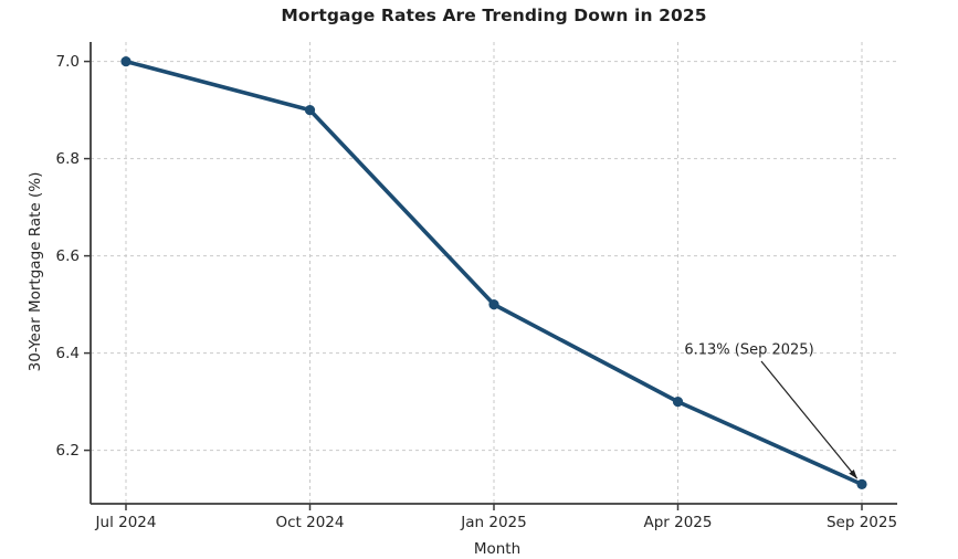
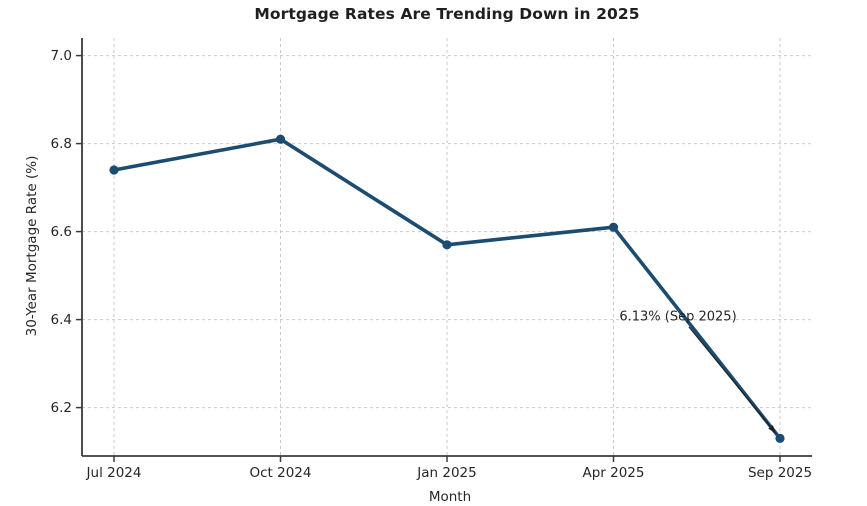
Jul 2024: 7.00 -> 6.74
Oct 2024: 6.90 -> 6.81
Jan 2025: 6.50 -> 6.57
Apr 2025: 6.30 -> 6.61
